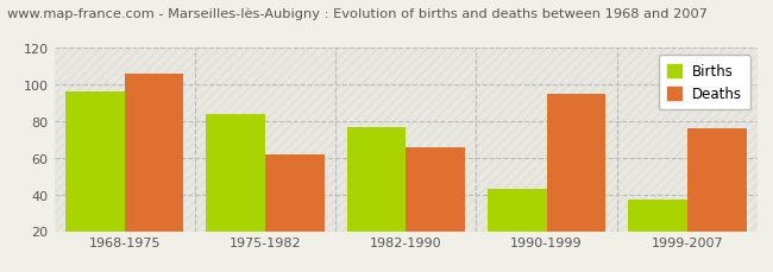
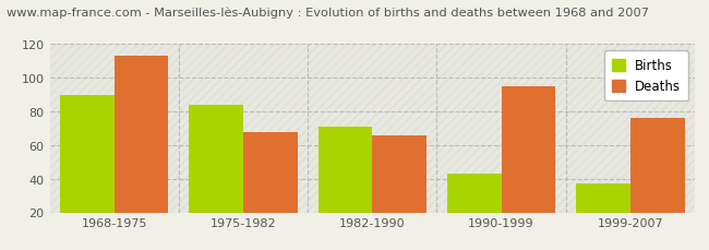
Births/1968-1975: 96 -> 90
Deaths/1968-1975: 106 -> 113
Deaths/1975-1982: 62 -> 68
Births/1982-1990: 77 -> 71
